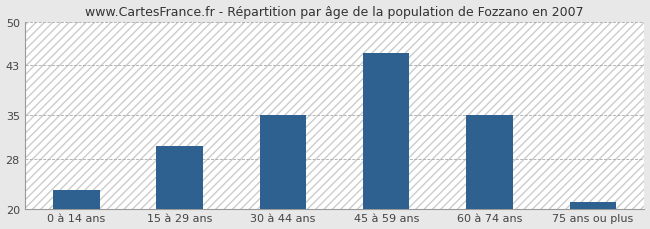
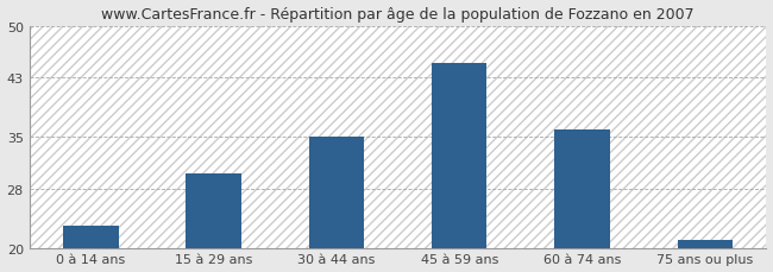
60 à 74 ans: 35 -> 36
